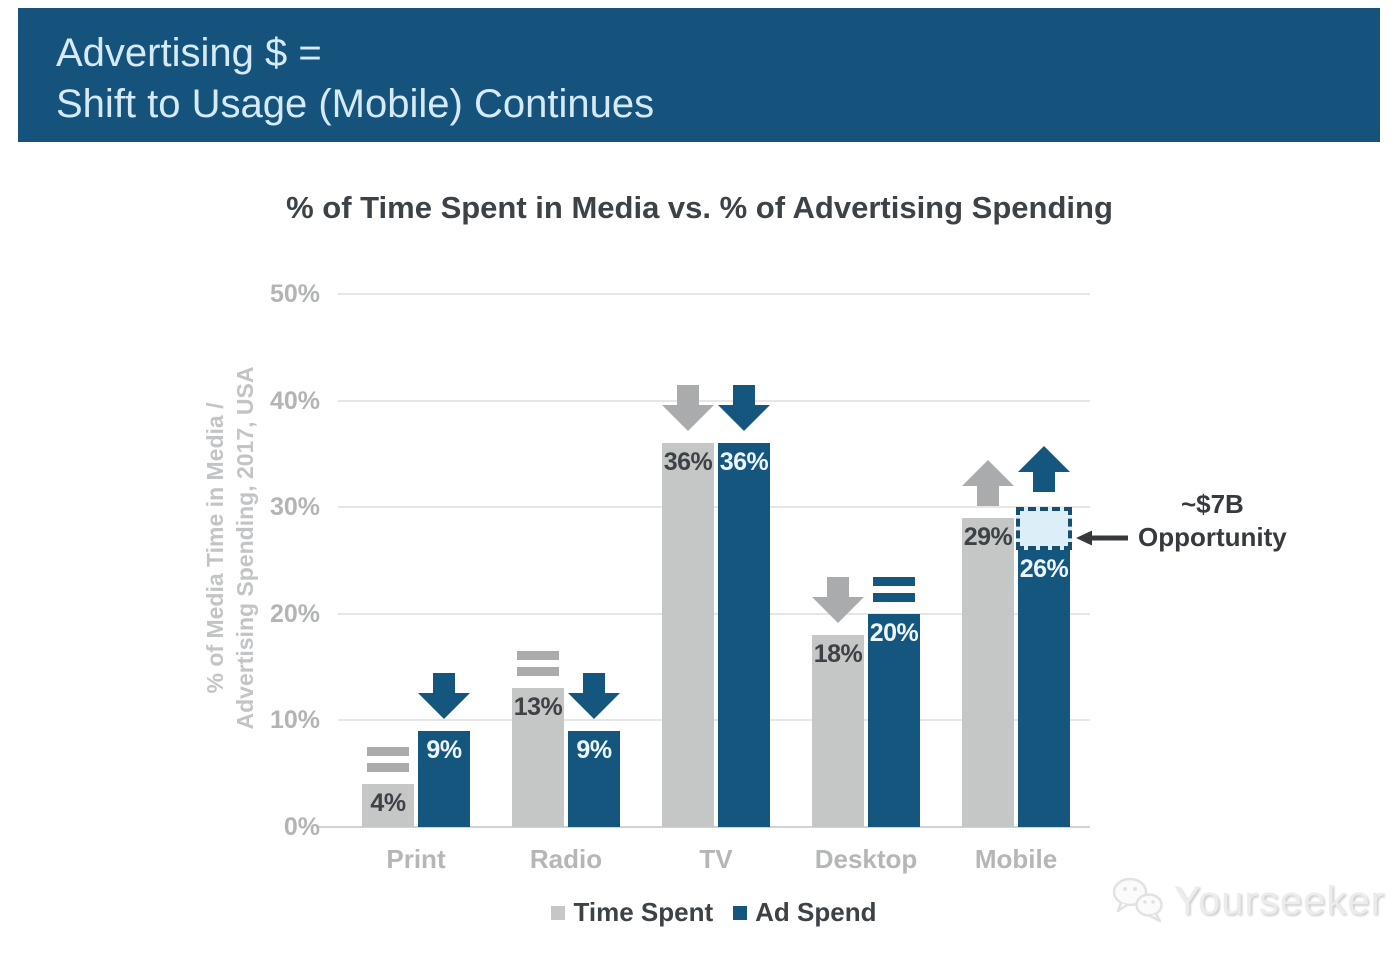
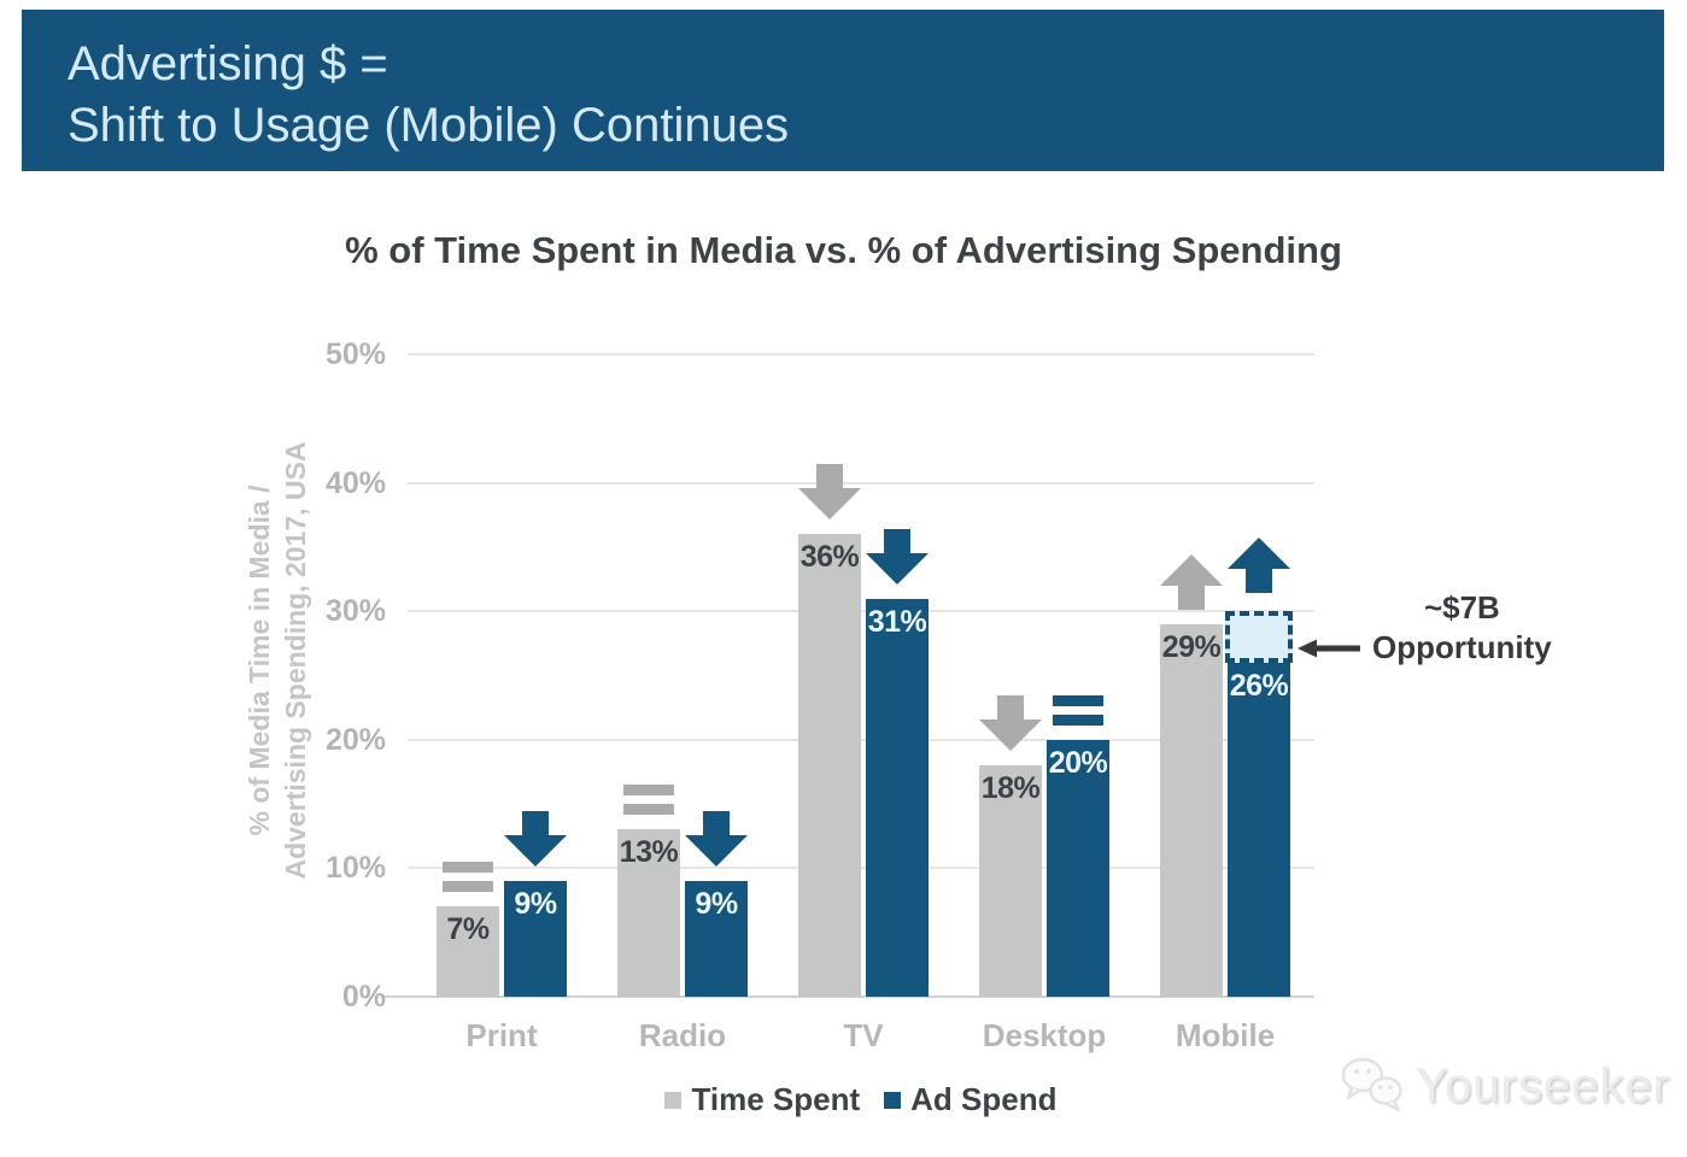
Time Spent/Print: 4% -> 7%
Ad Spend/TV: 36% -> 31%
